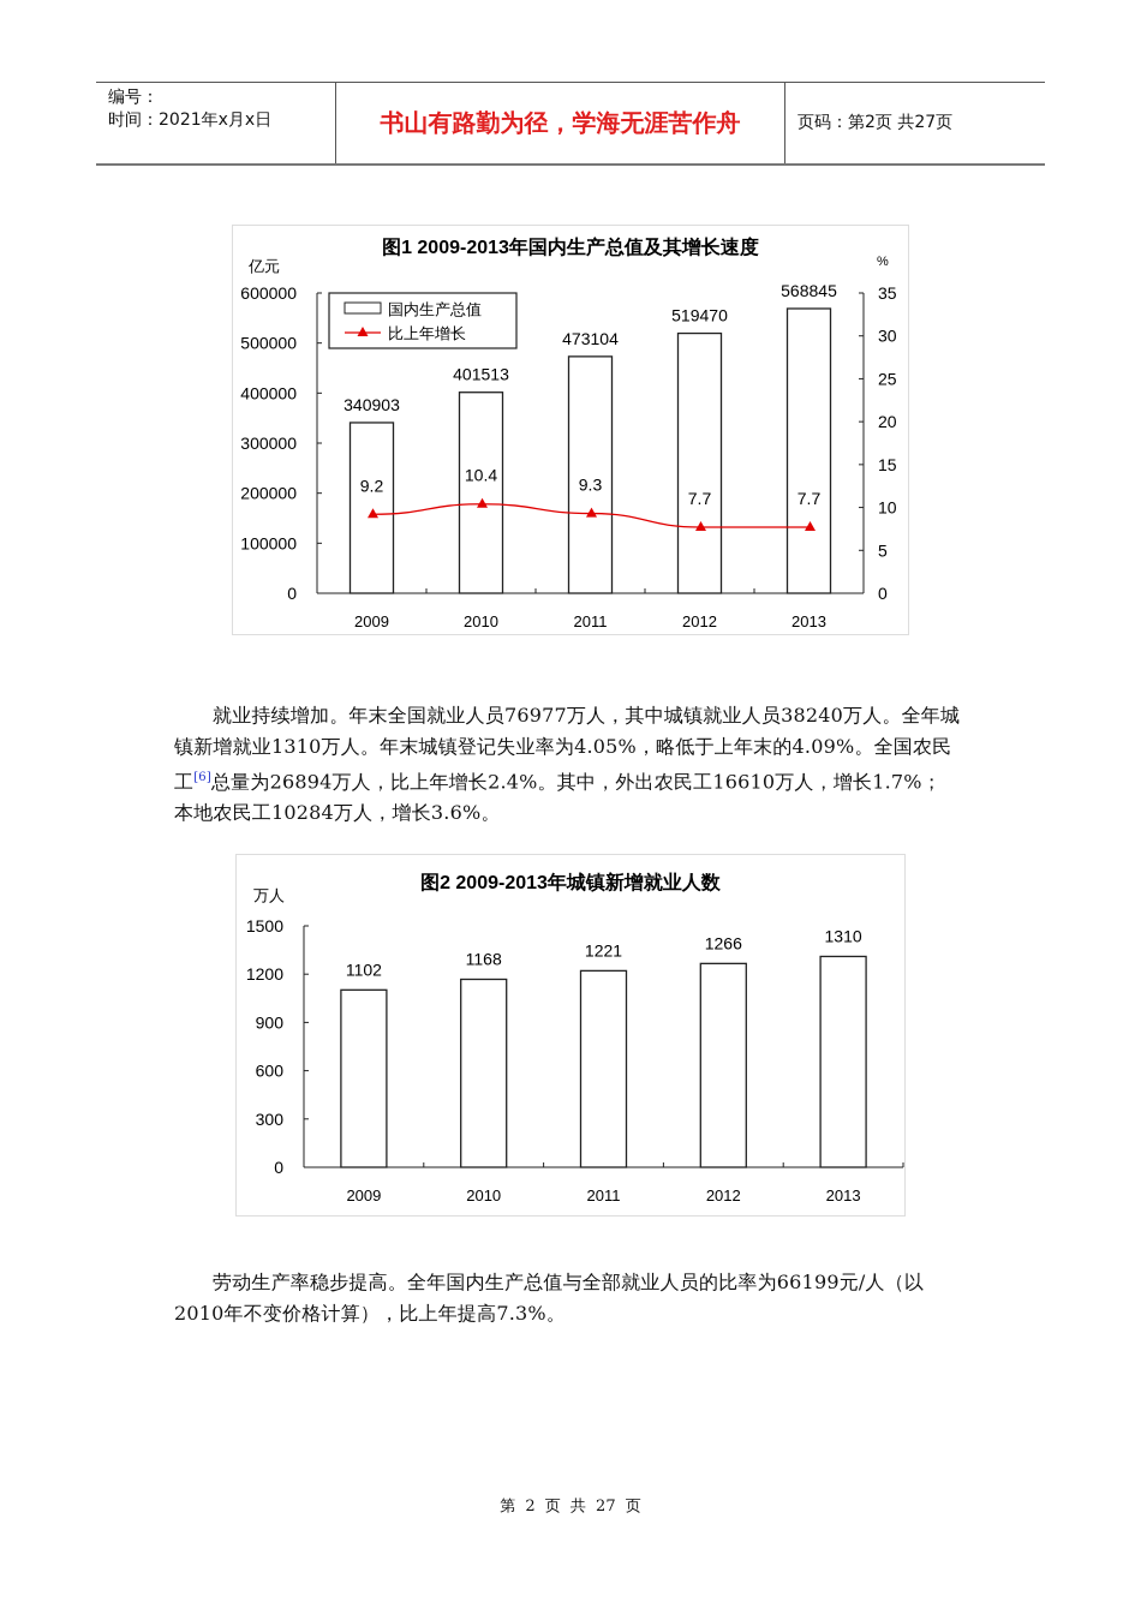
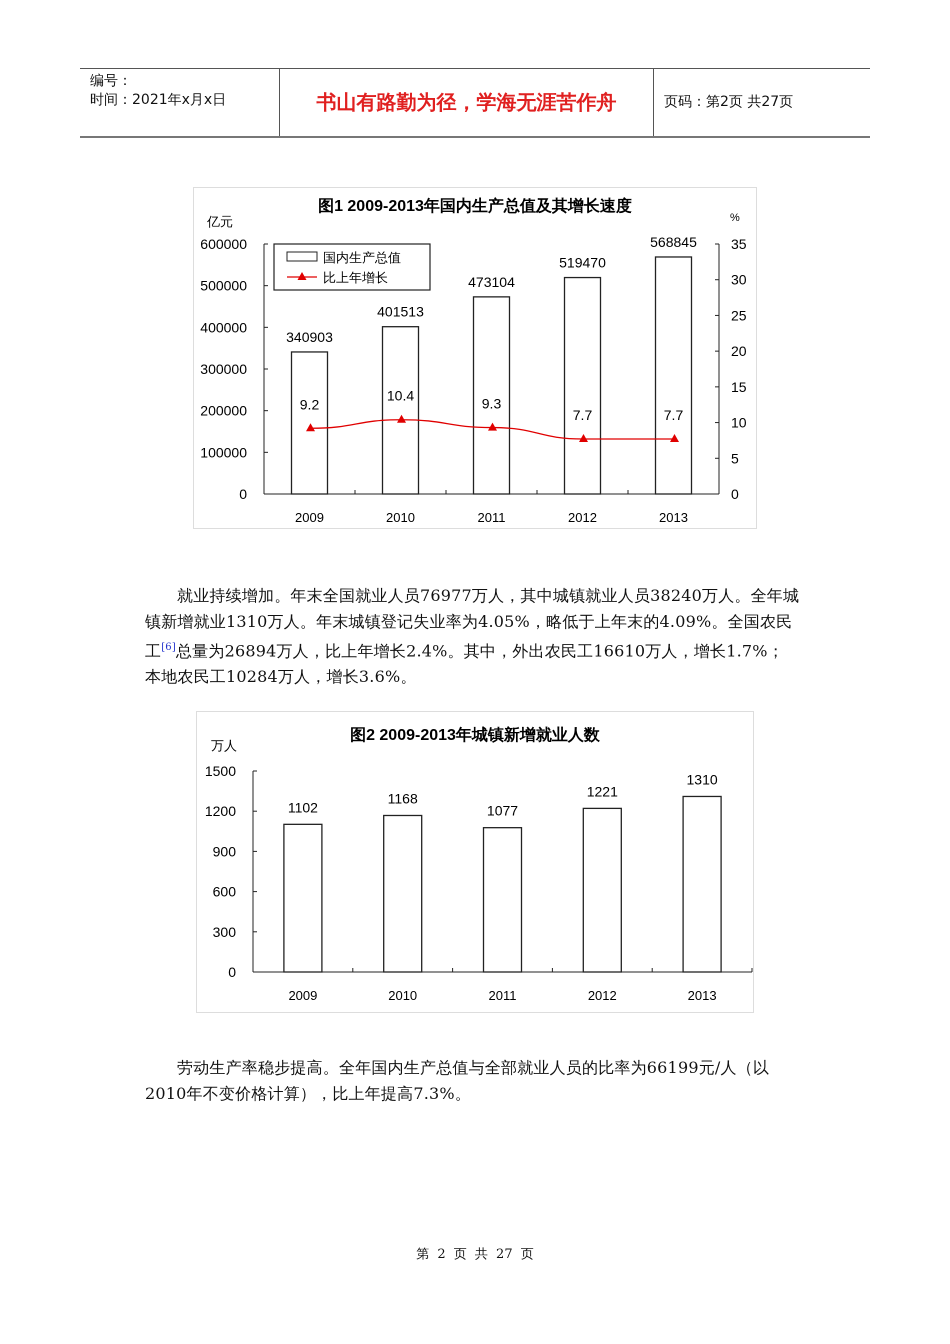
图2 2009-2013年城镇新增就业人数/2011: 1221 -> 1077
图2 2009-2013年城镇新增就业人数/2012: 1266 -> 1221
